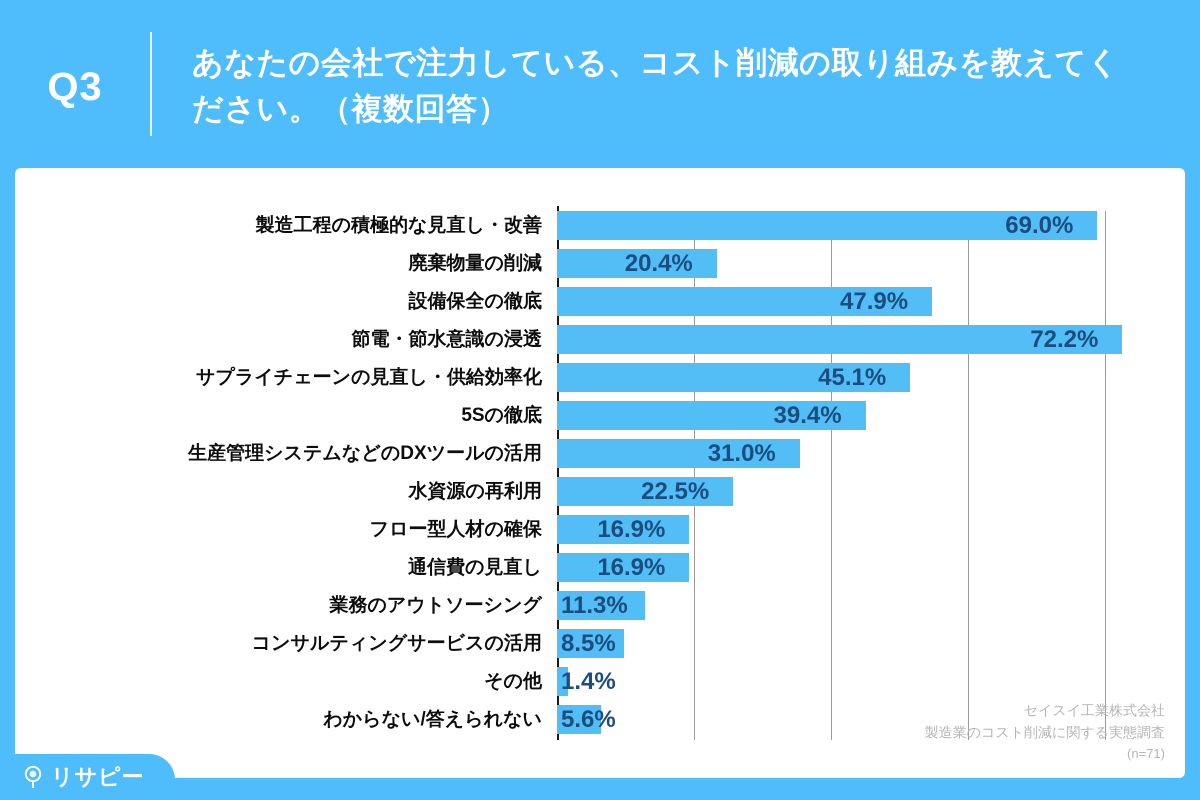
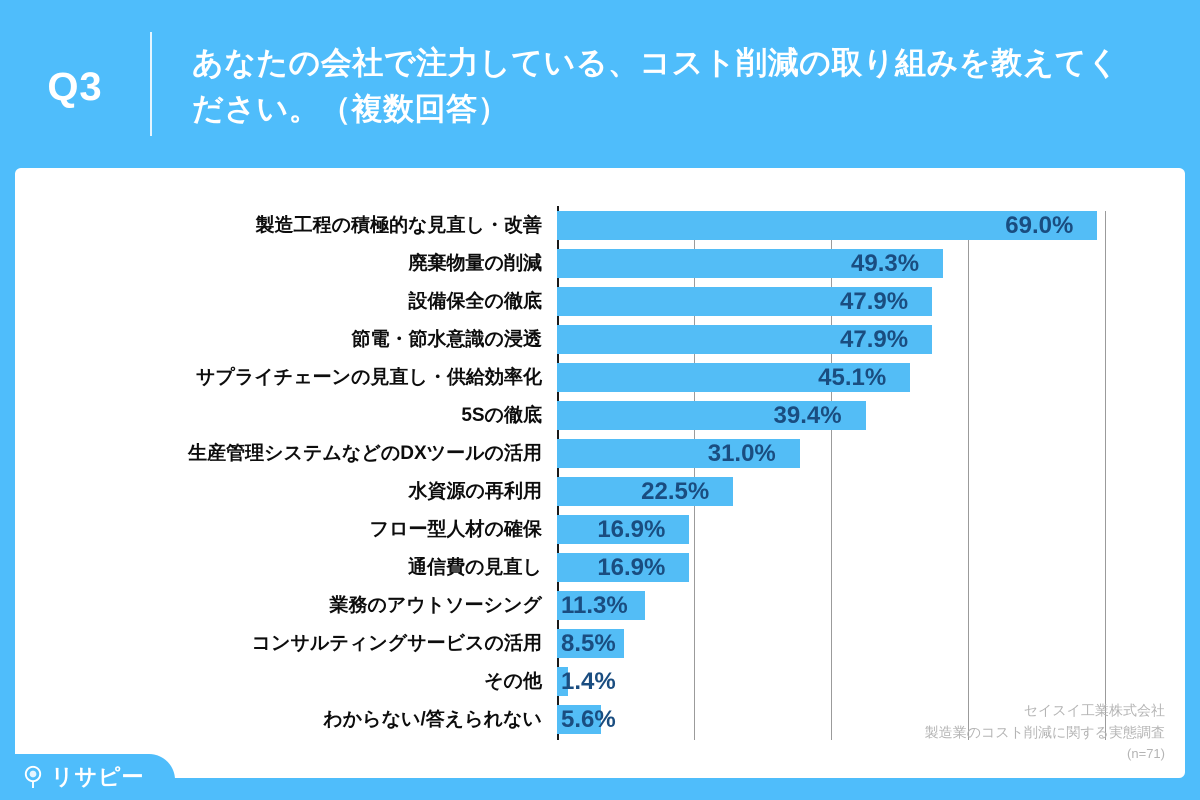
廃棄物量の削減: 20.4% -> 49.3%
節電・節水意識の浸透: 72.2% -> 47.9%
